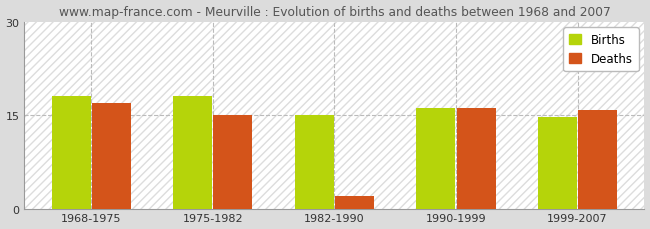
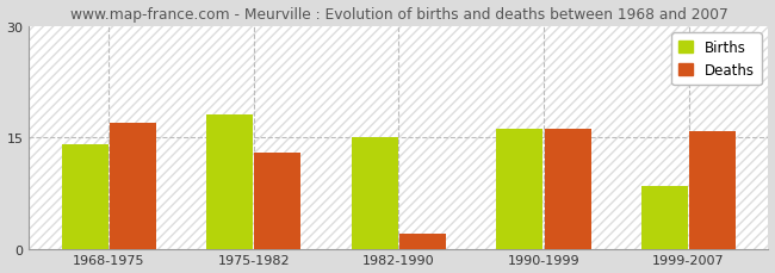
Births/1968-1975: 18.0 -> 14.0
Deaths/1975-1982: 15.0 -> 13.0
Births/1999-2007: 14.7 -> 8.4
